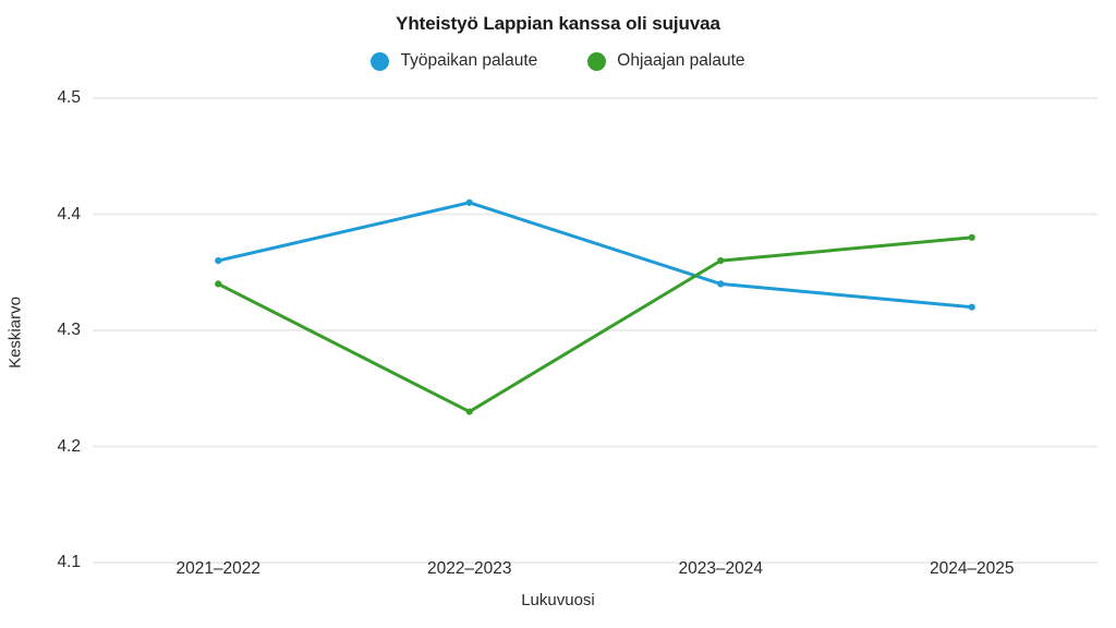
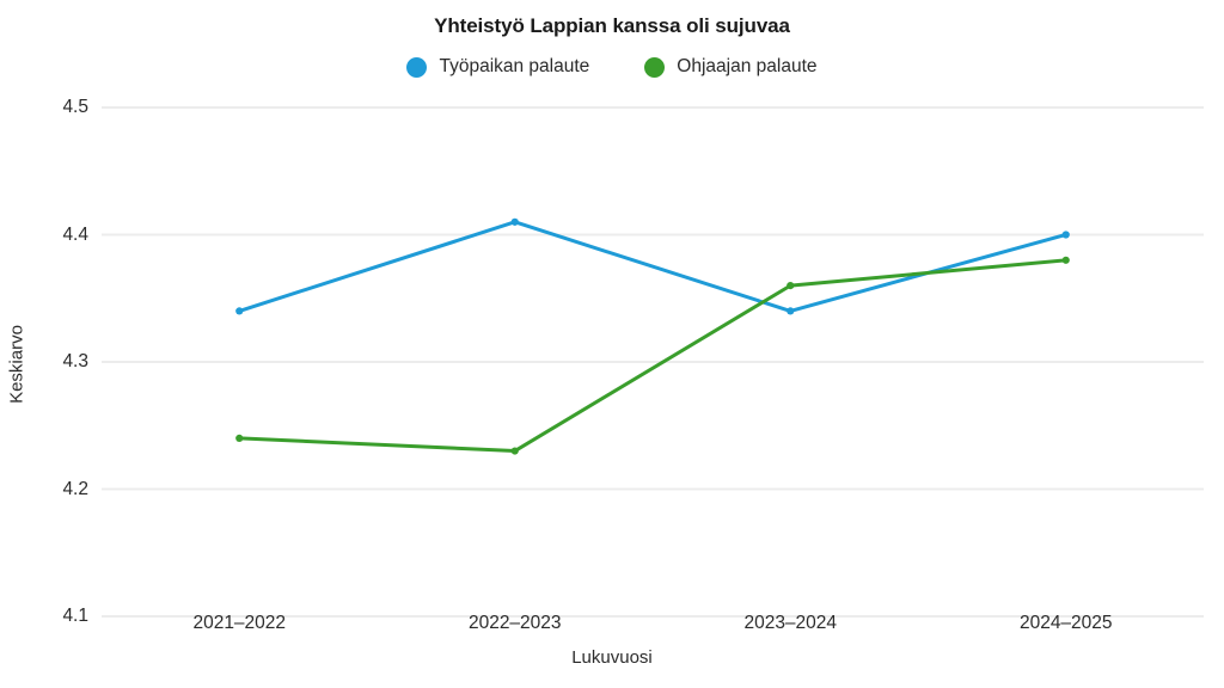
Työpaikan palaute/2021–2022: 4.36 -> 4.34
Ohjaajan palaute/2021–2022: 4.34 -> 4.24
Työpaikan palaute/2024–2025: 4.32 -> 4.40
